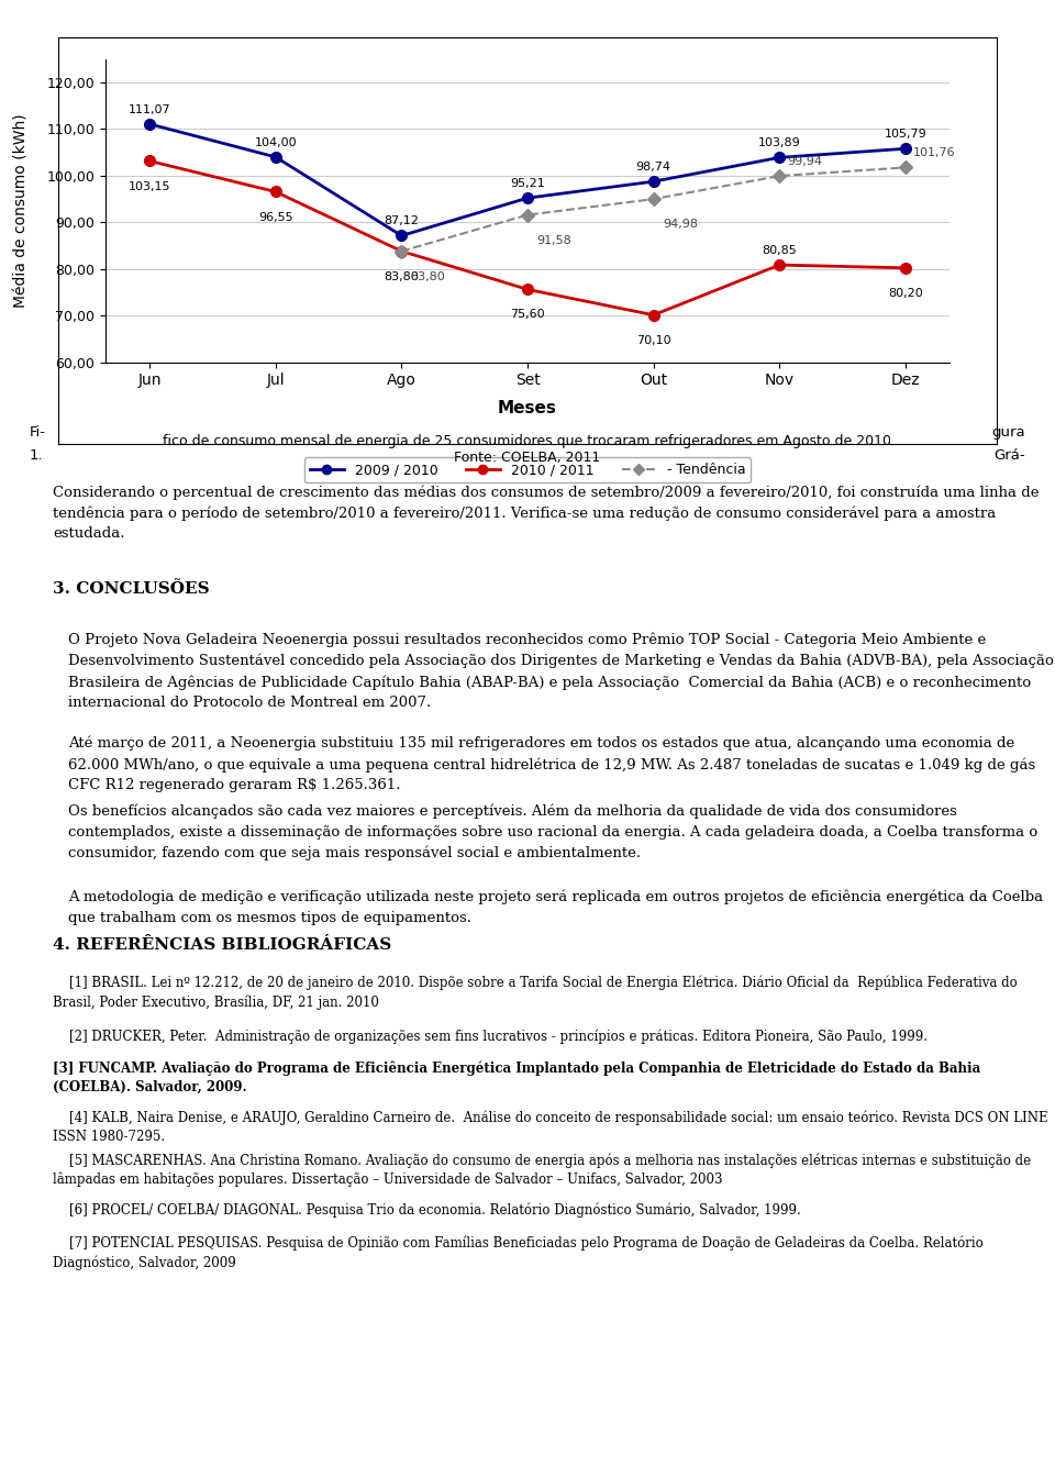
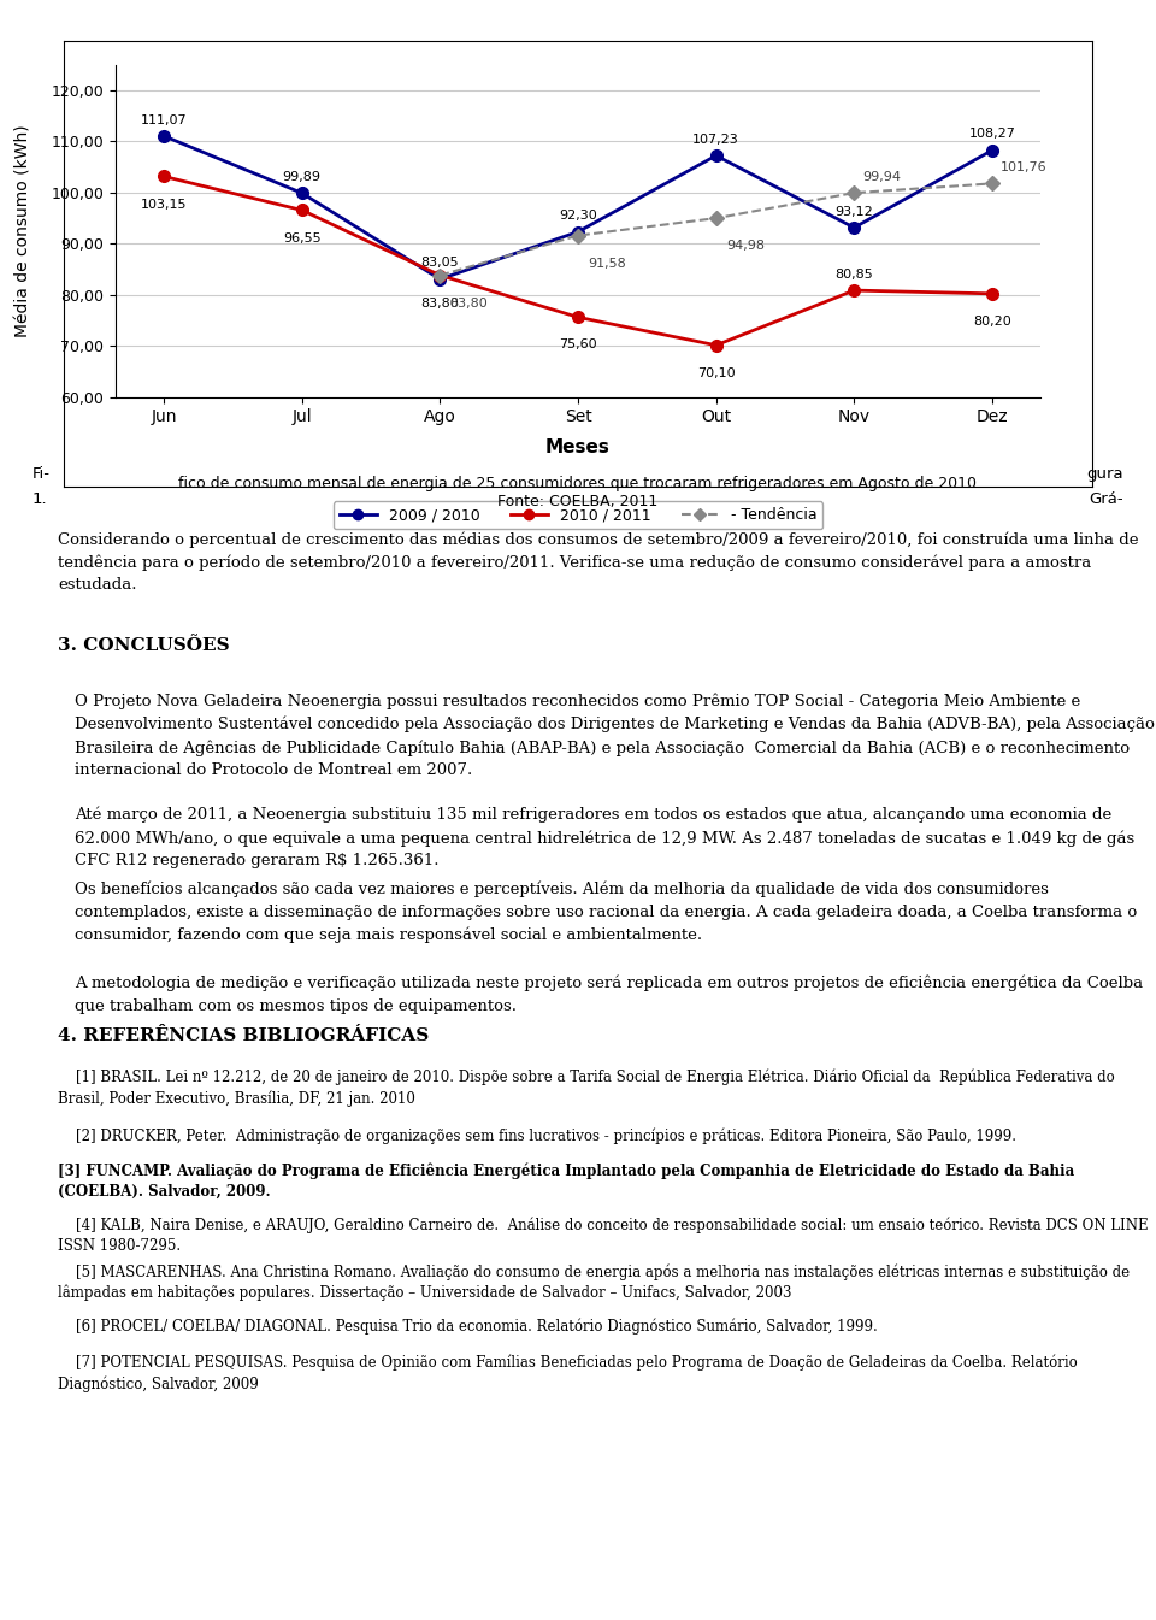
2009 / 2010/Jul: 104,00 -> 99,89
2009 / 2010/Ago: 87,12 -> 83,05
2009 / 2010/Set: 95,21 -> 92,30
2009 / 2010/Out: 98,74 -> 107,23
2009 / 2010/Nov: 103,89 -> 93,12
2009 / 2010/Dez: 105,79 -> 108,27
